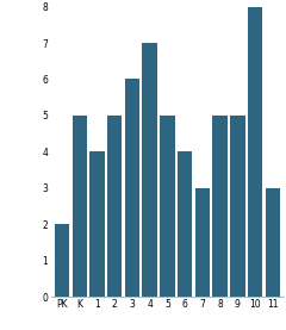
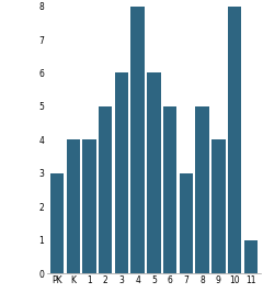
PK: 2 -> 3
K: 5 -> 4
4: 7 -> 8
5: 5 -> 6
6: 4 -> 5
9: 5 -> 4
11: 3 -> 1
